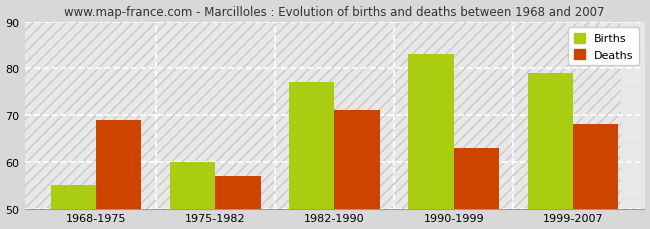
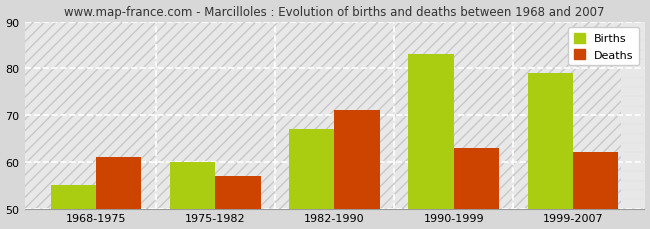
Deaths/1968-1975: 69 -> 61
Births/1982-1990: 77 -> 67
Deaths/1999-2007: 68 -> 62
